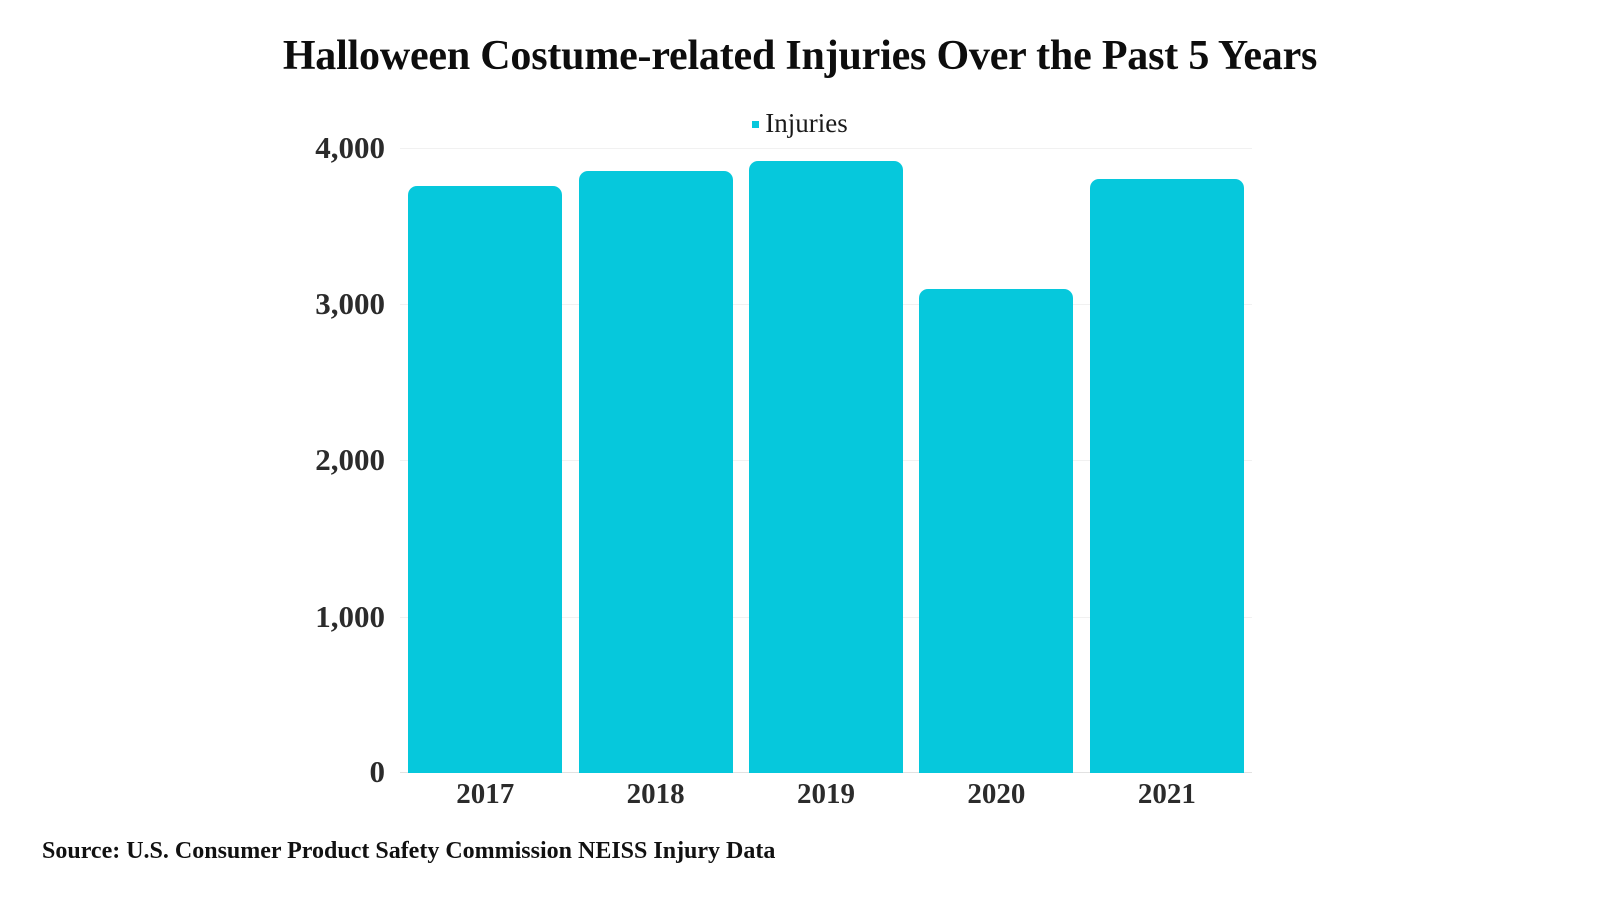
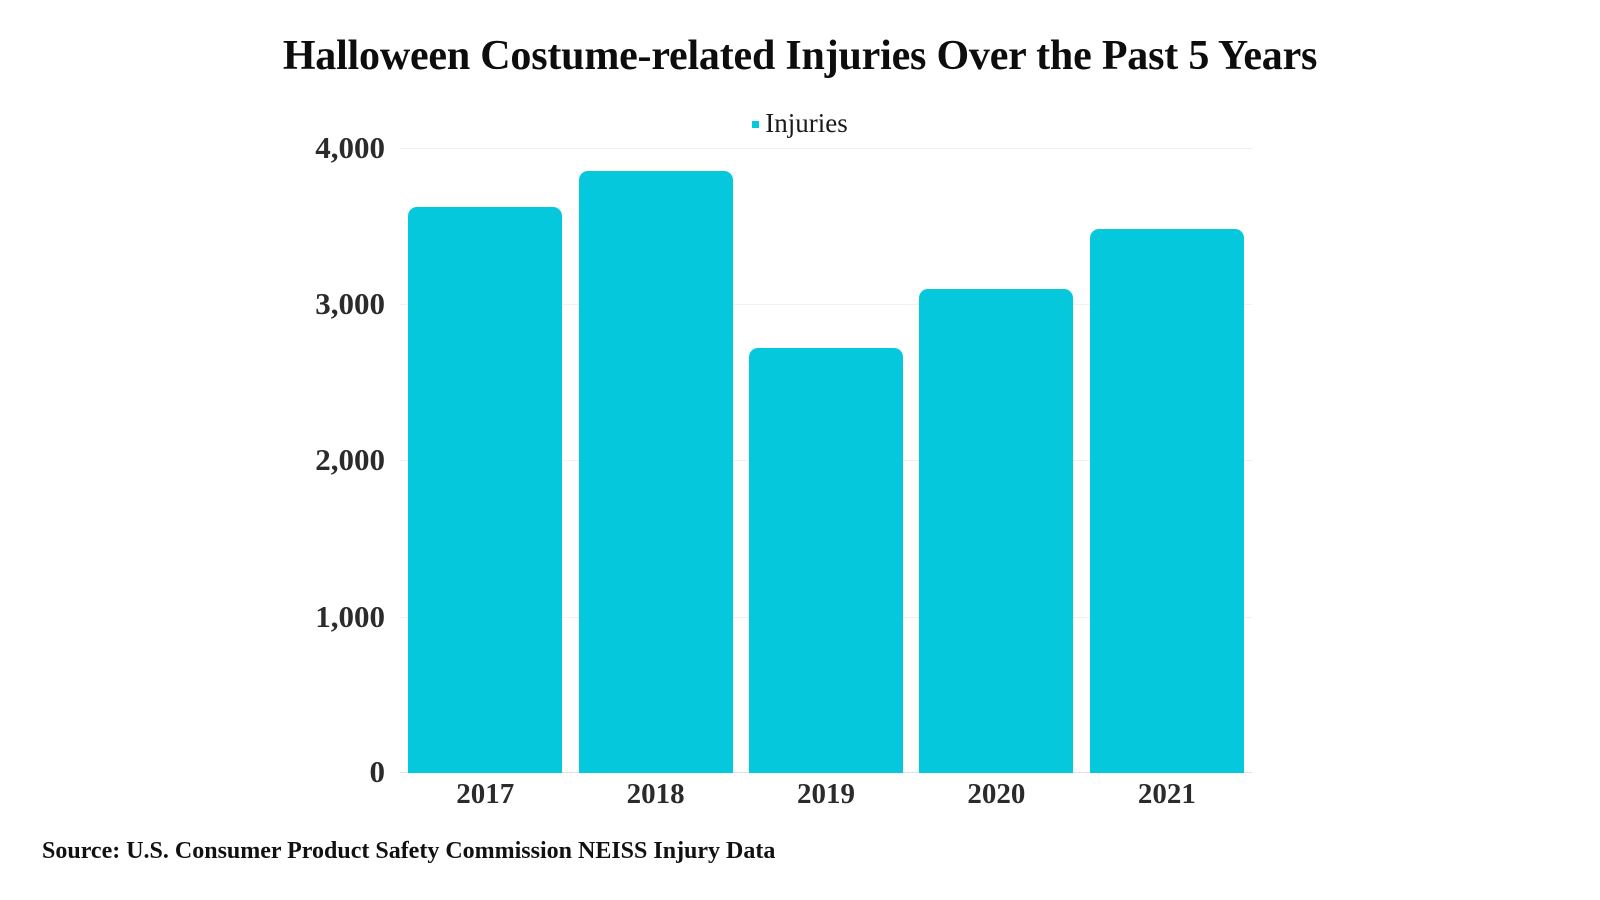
2017: 3760 -> 3620
2019: 3920 -> 2720
2021: 3800 -> 3480
